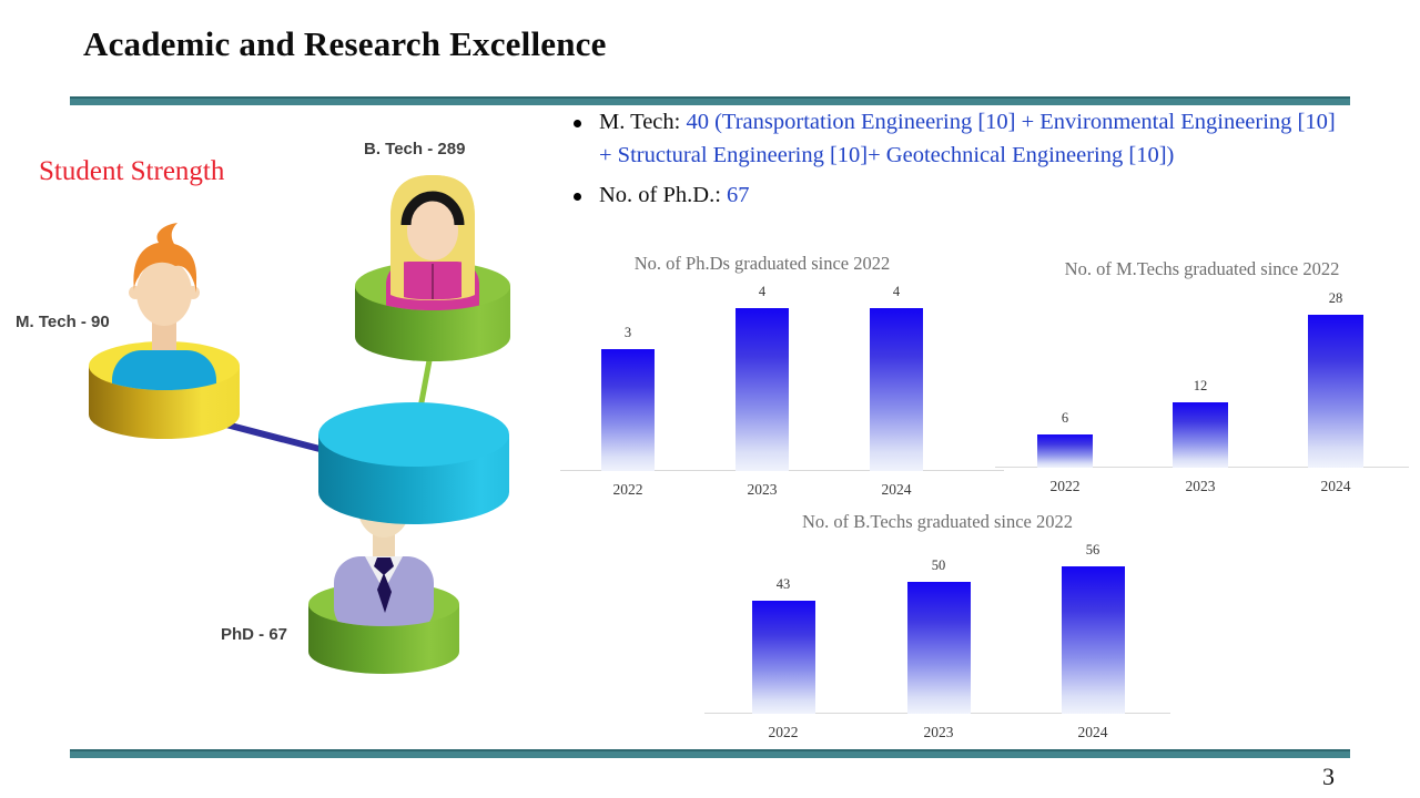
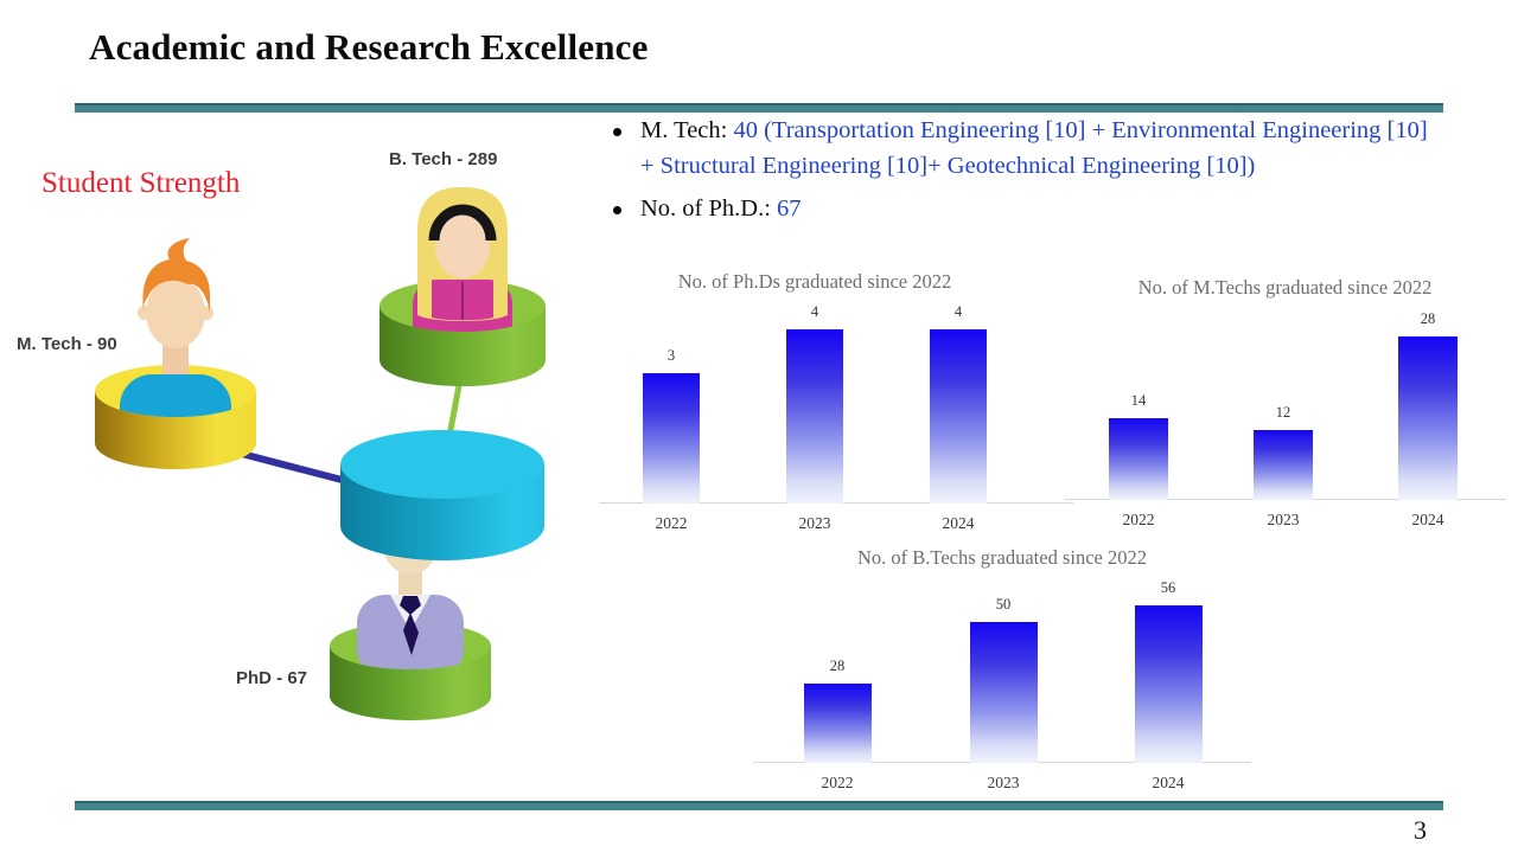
No. of M.Techs graduated since 2022/2022: 6 -> 14
No. of B.Techs graduated since 2022/2022: 43 -> 28
